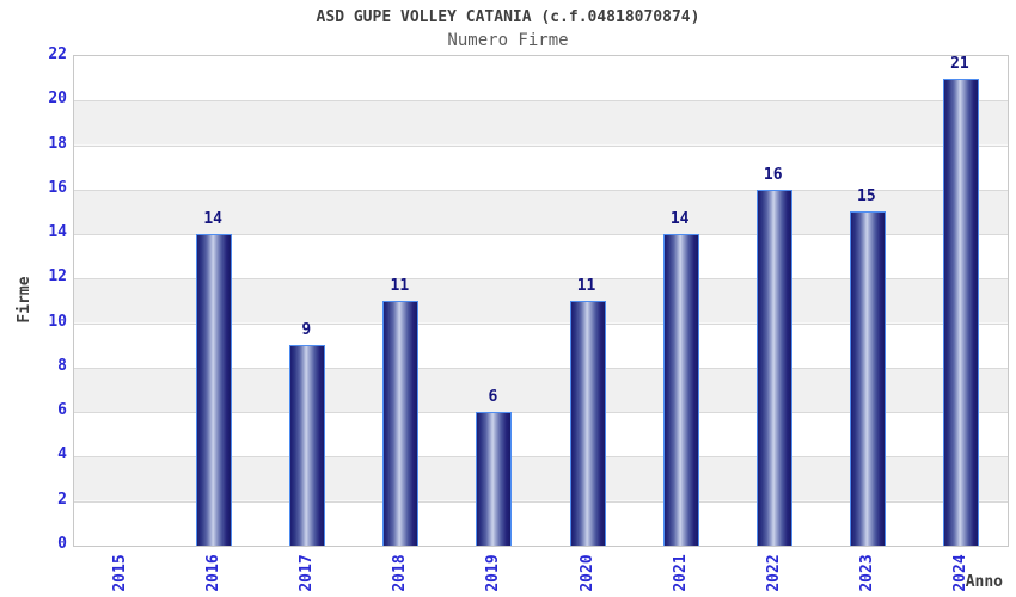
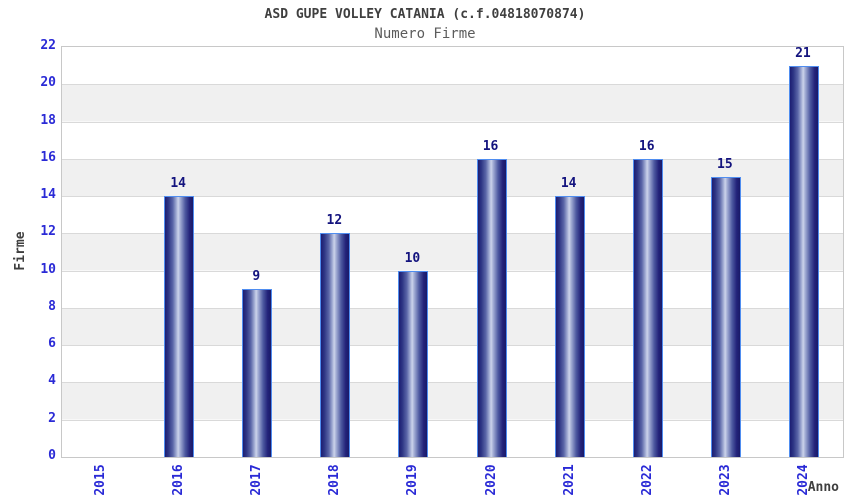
2018: 11 -> 12
2019: 6 -> 10
2020: 11 -> 16
